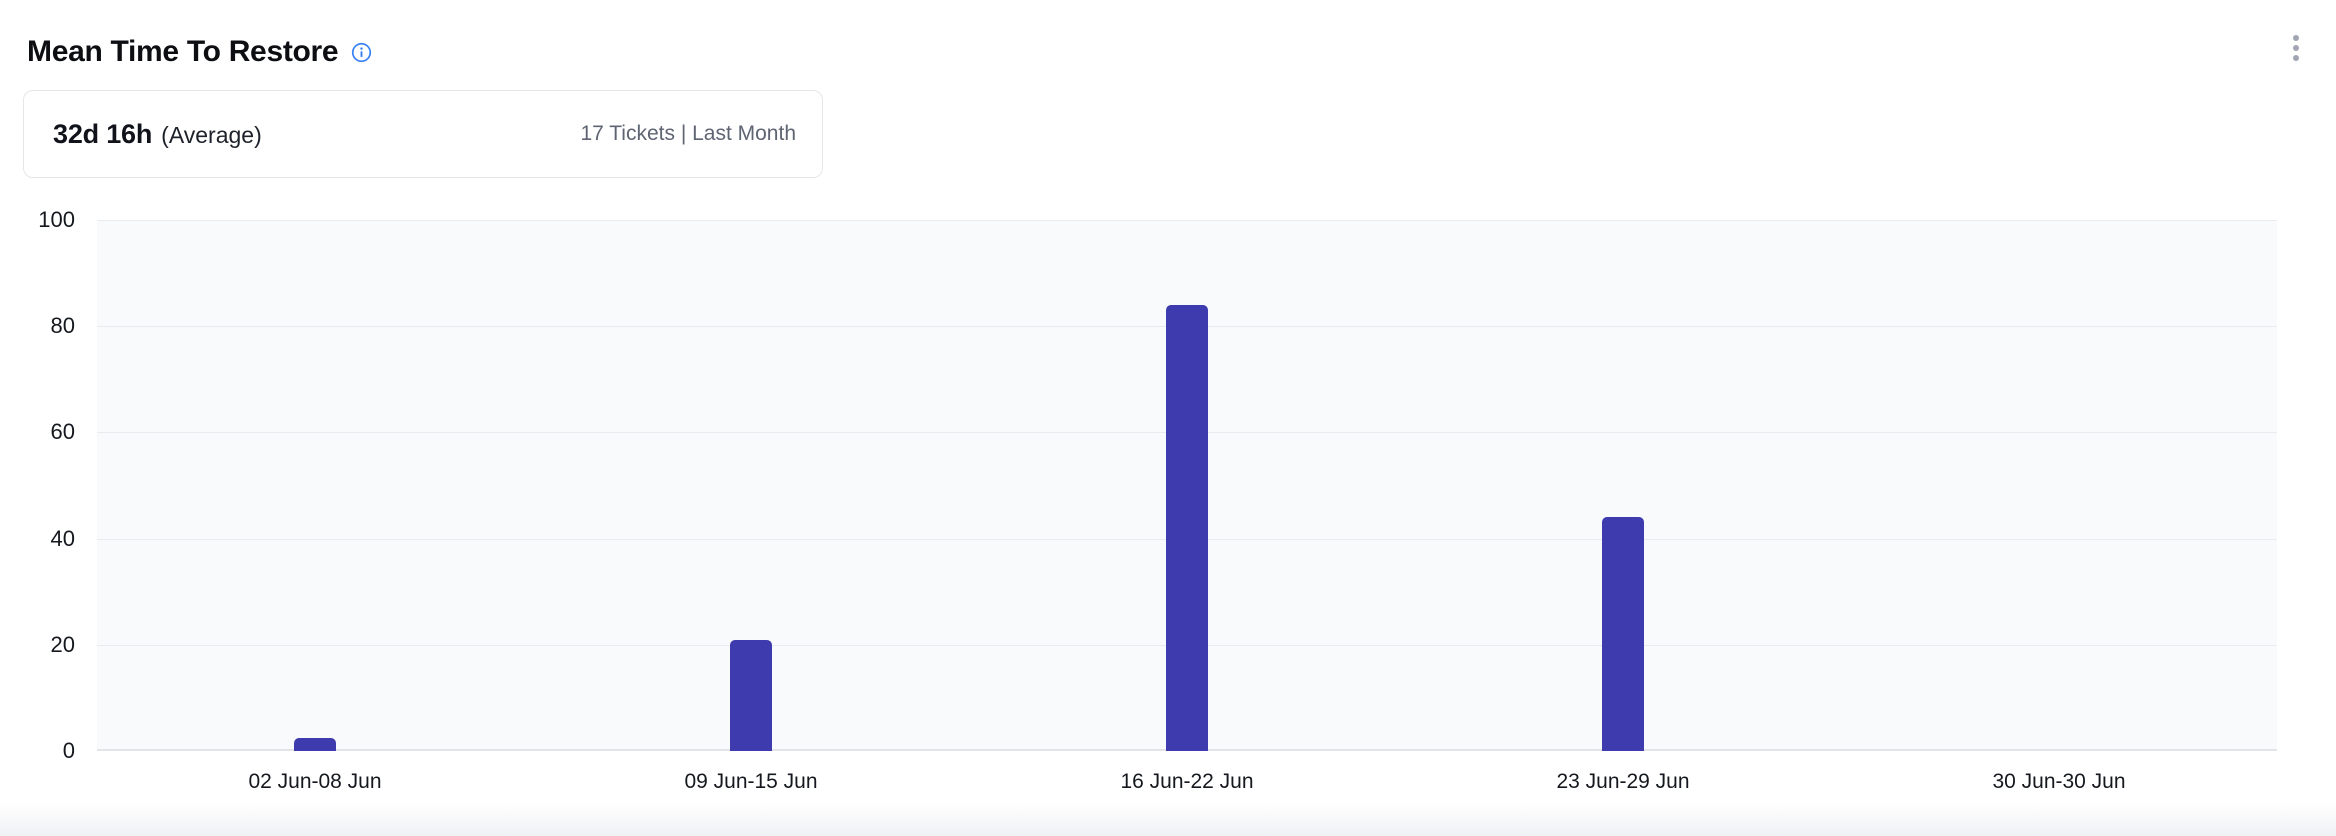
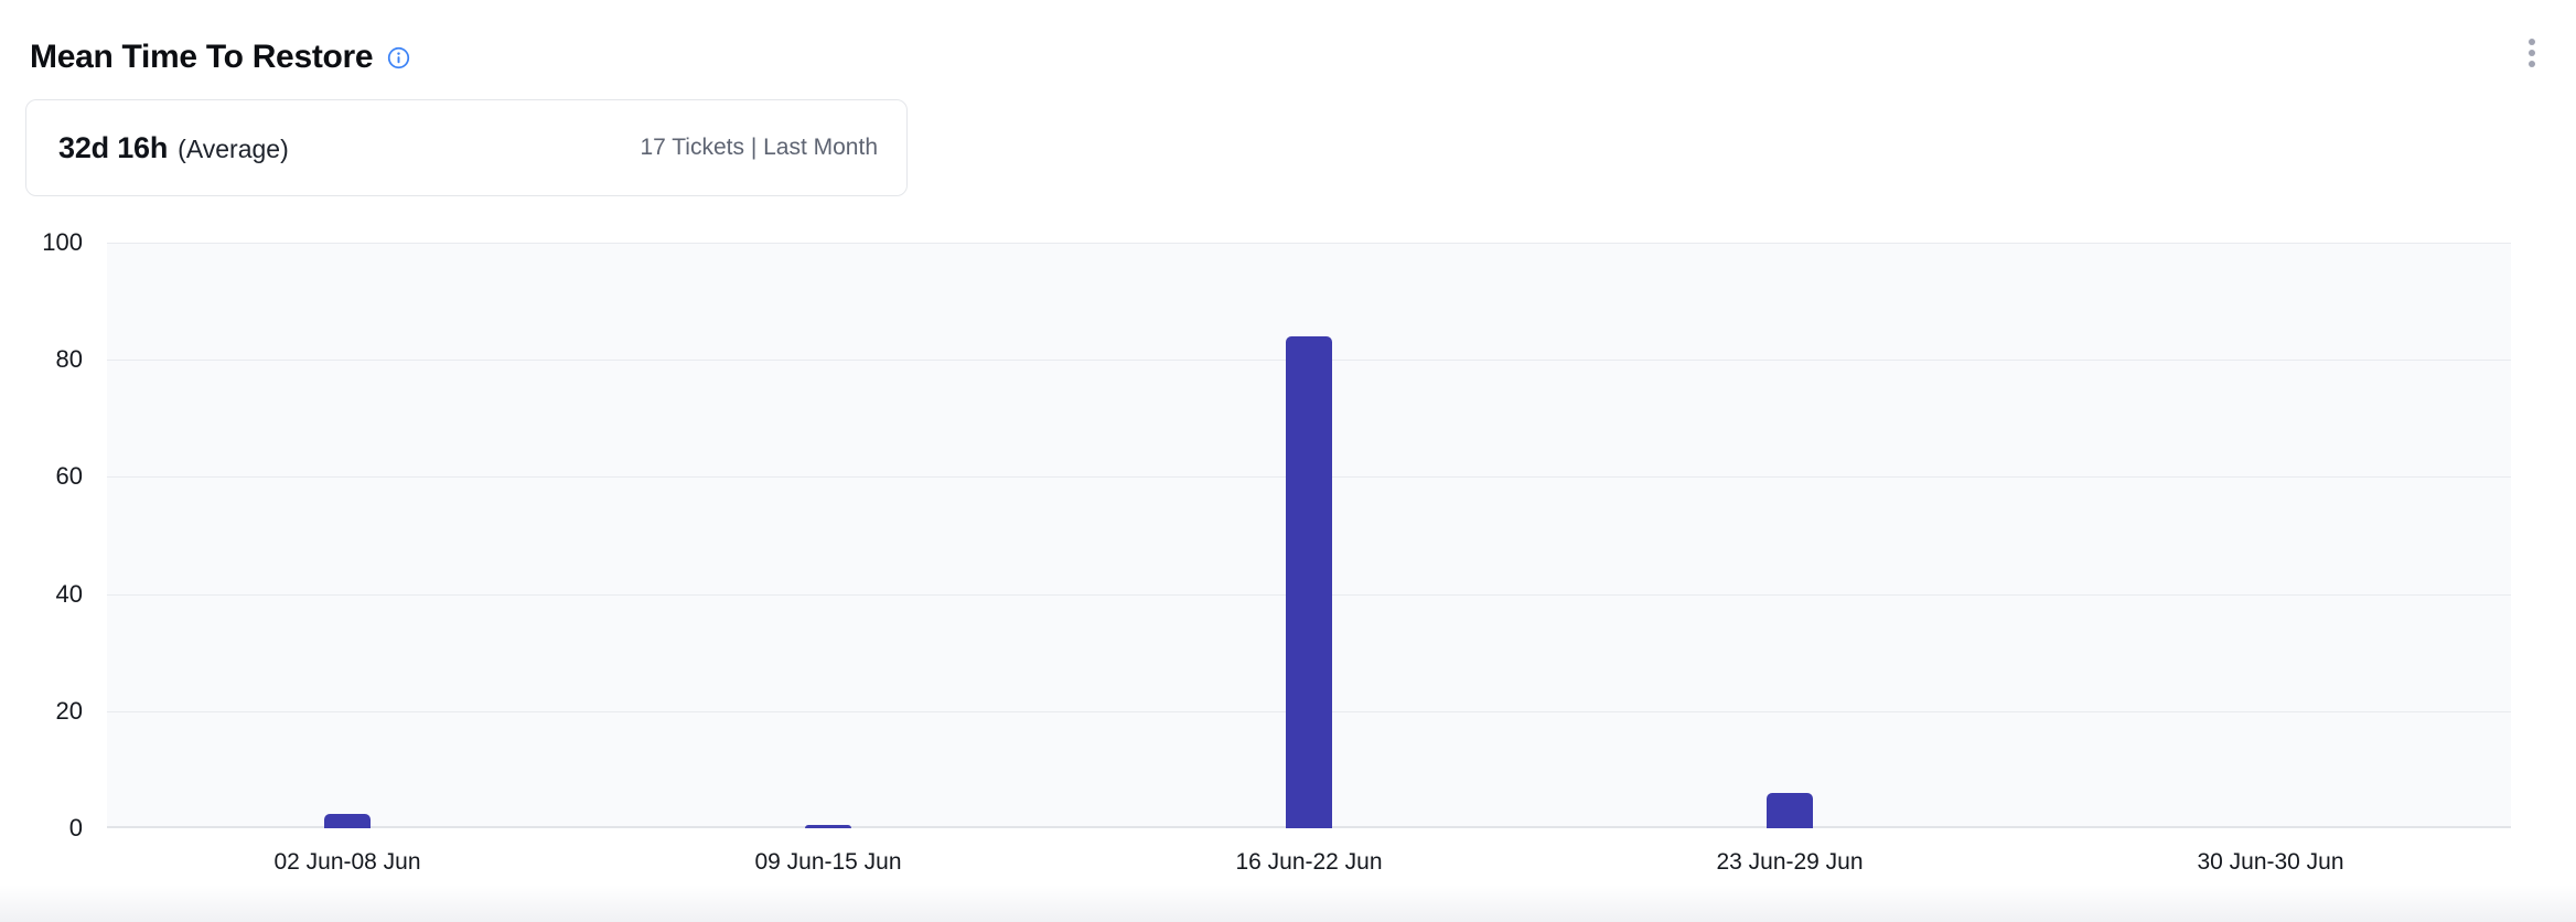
09 Jun-15 Jun: 21 -> 1
23 Jun-29 Jun: 44 -> 6
